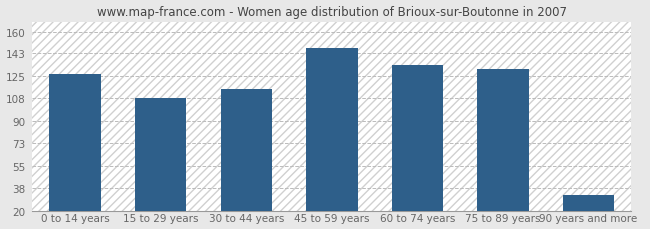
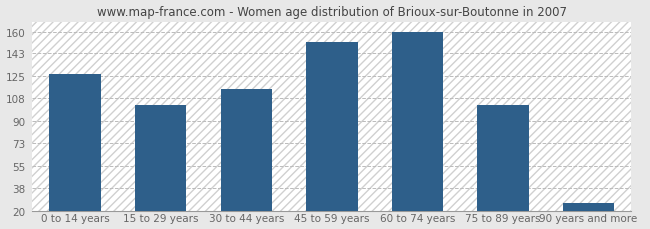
15 to 29 years: 108 -> 103
45 to 59 years: 147 -> 152
60 to 74 years: 134 -> 160
75 to 89 years: 131 -> 103
90 years and more: 32 -> 26
